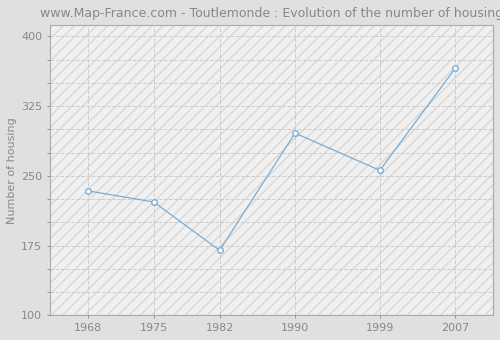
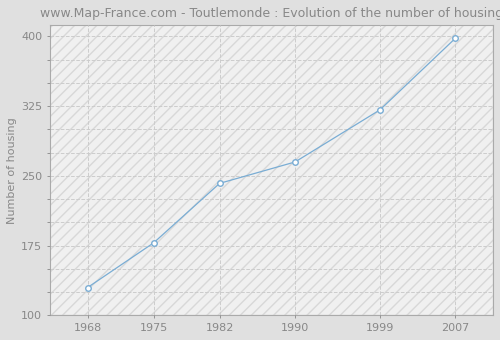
1968: 234 -> 130
1975: 222 -> 178
1982: 170 -> 242
1990: 296 -> 265
1999: 256 -> 321
2007: 366 -> 398
